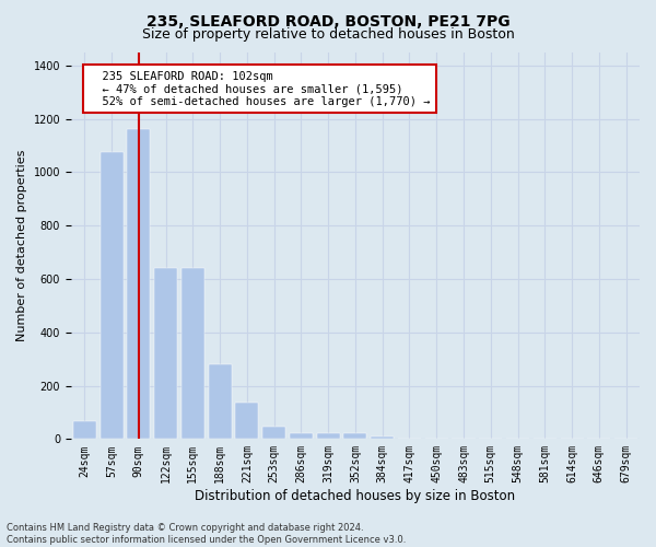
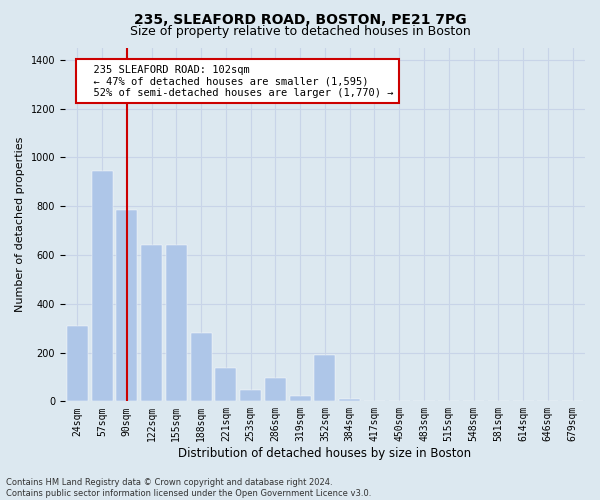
24sqm: 65 -> 310
57sqm: 1075 -> 945
90sqm: 1160 -> 785
286sqm: 20 -> 95
352sqm: 20 -> 190
